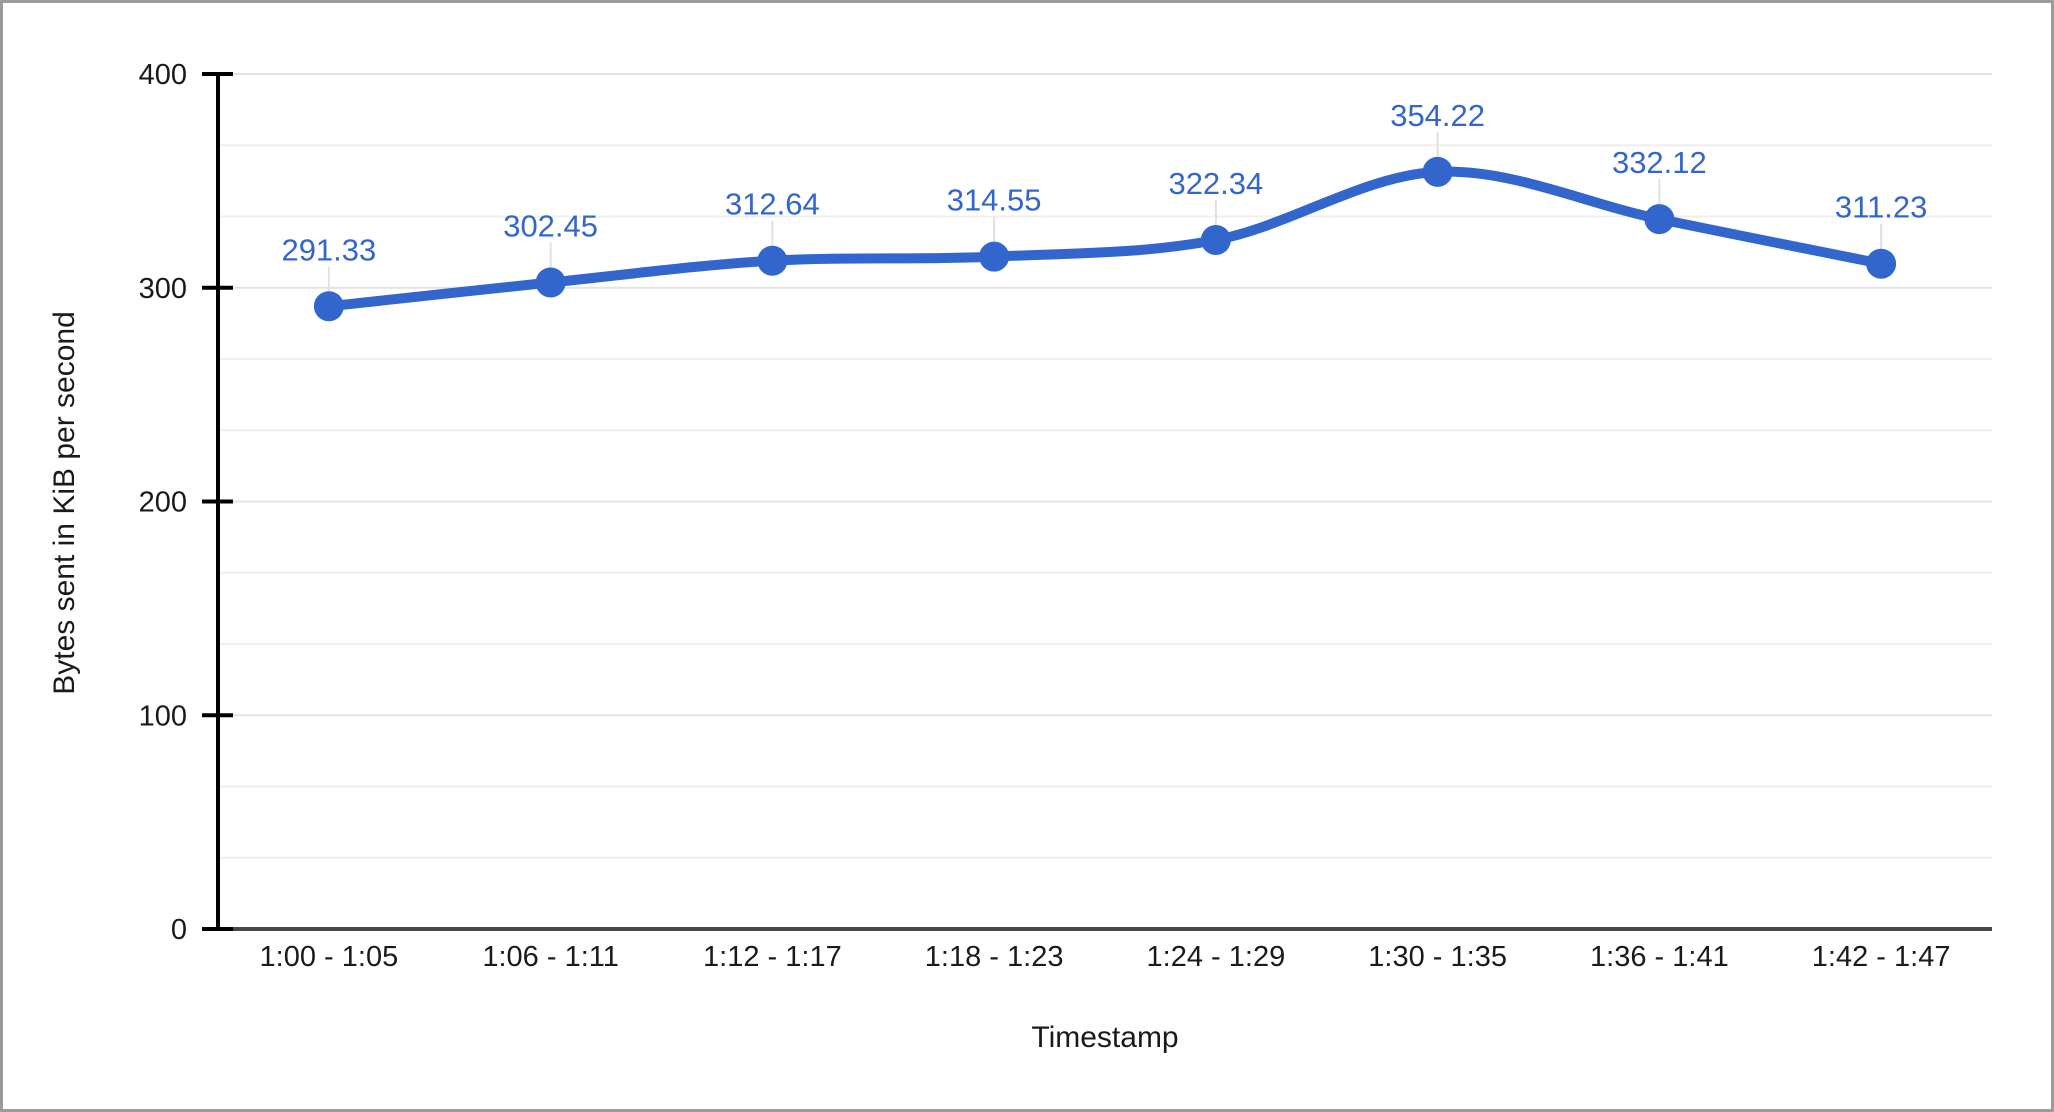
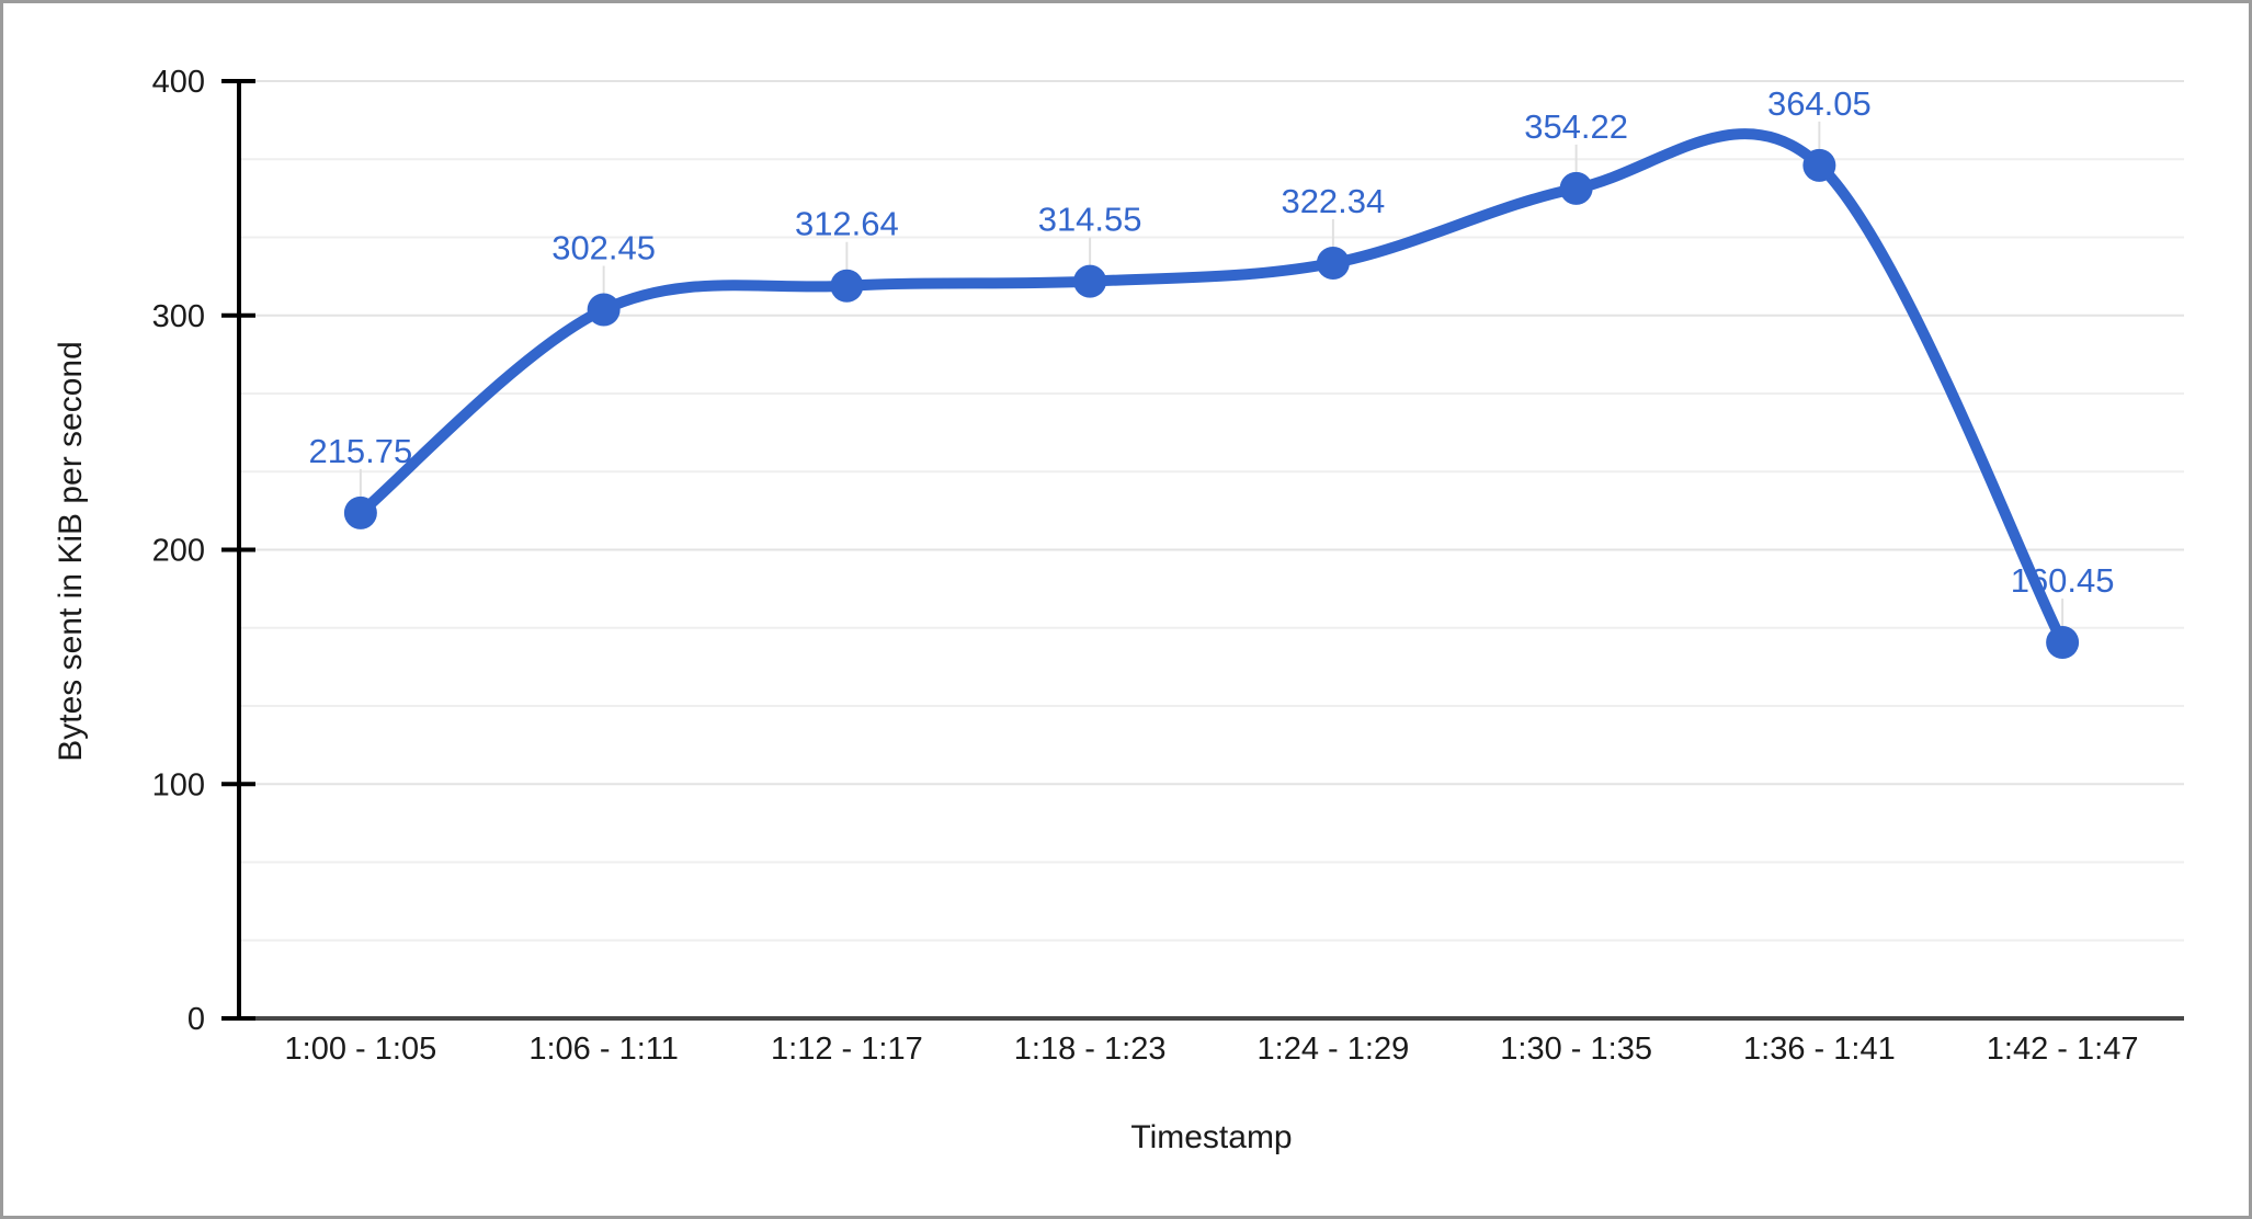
1:00 - 1:05: 291.33 -> 215.75
1:36 - 1:41: 332.12 -> 364.05
1:42 - 1:47: 311.23 -> 160.45
